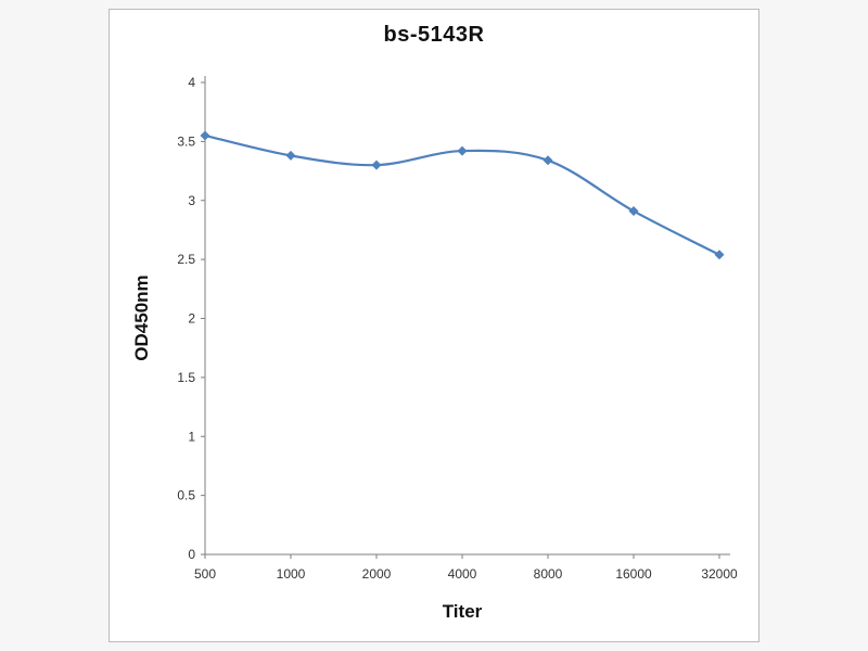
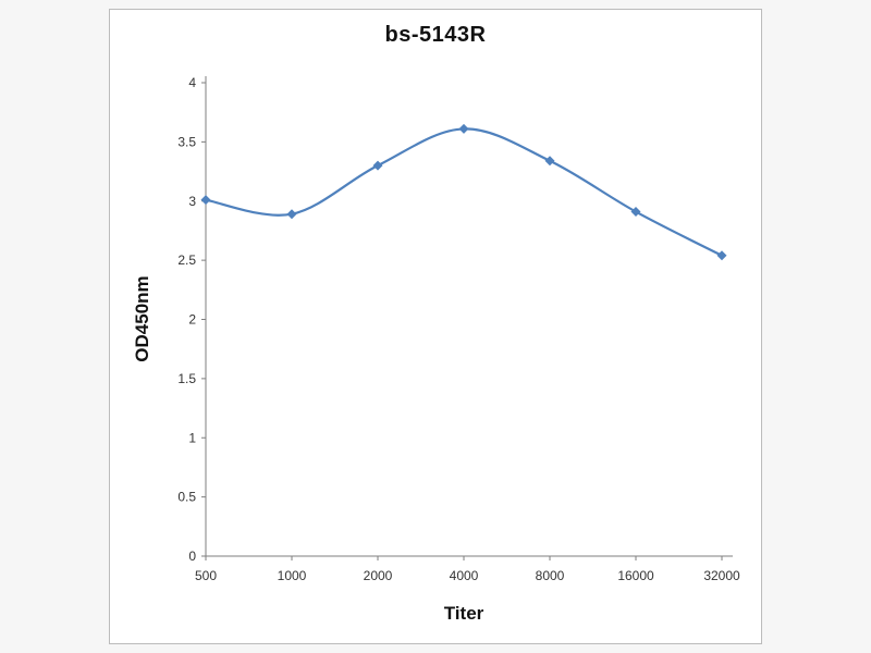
500: 3.55 -> 3.01
1000: 3.38 -> 2.89
4000: 3.42 -> 3.61
